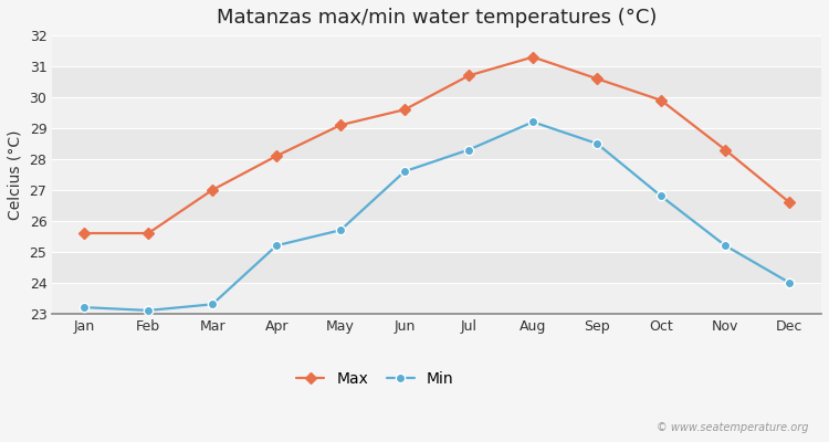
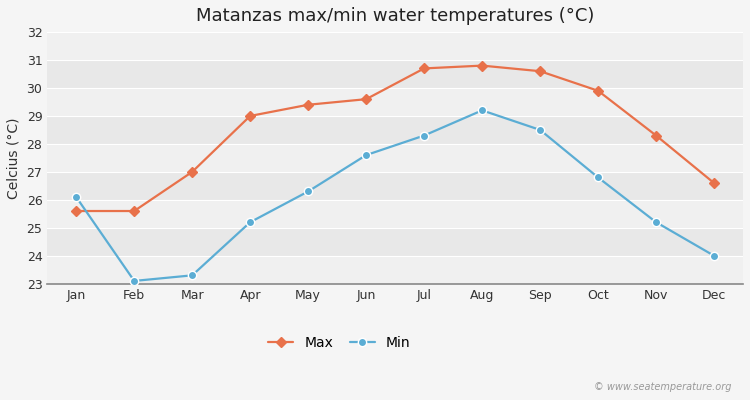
Min/Jan: 23.2 -> 26.1
Max/Apr: 28.1 -> 29.0
Max/May: 29.1 -> 29.4
Min/May: 25.7 -> 26.3
Max/Aug: 31.3 -> 30.8
